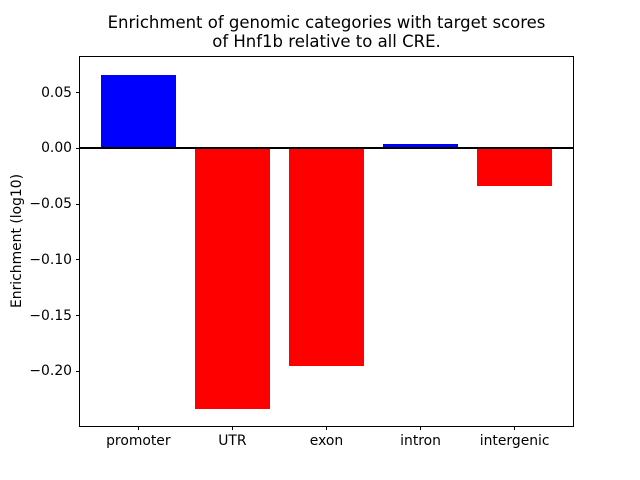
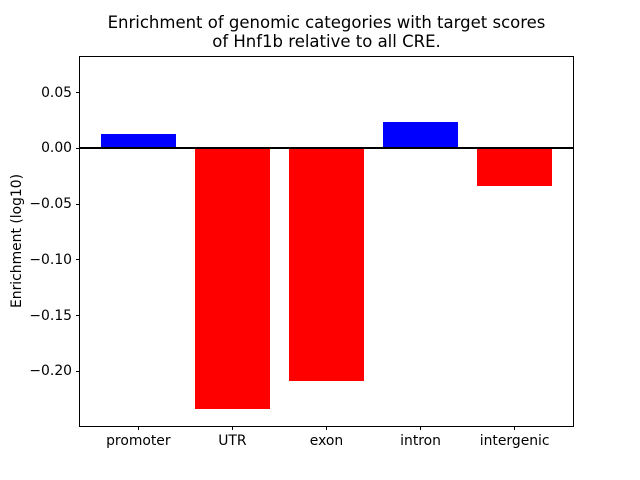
promoter: 0.066 -> 0.013
exon: -0.195 -> -0.209
intron: 0.004 -> 0.024
